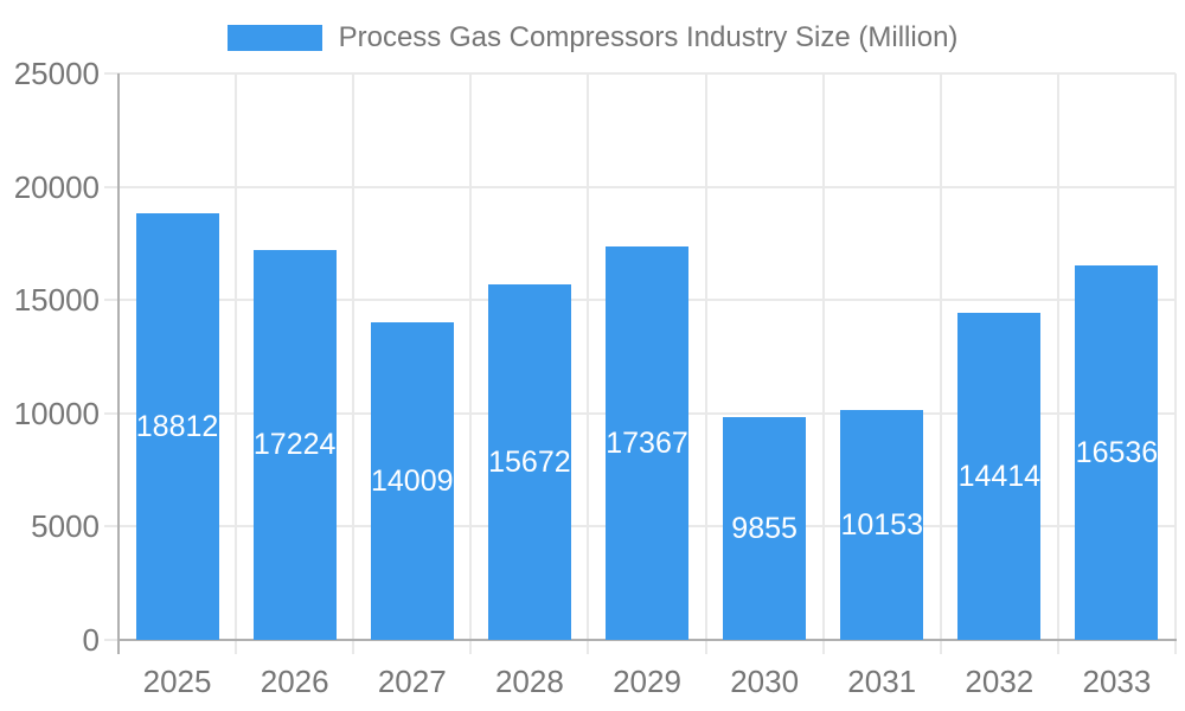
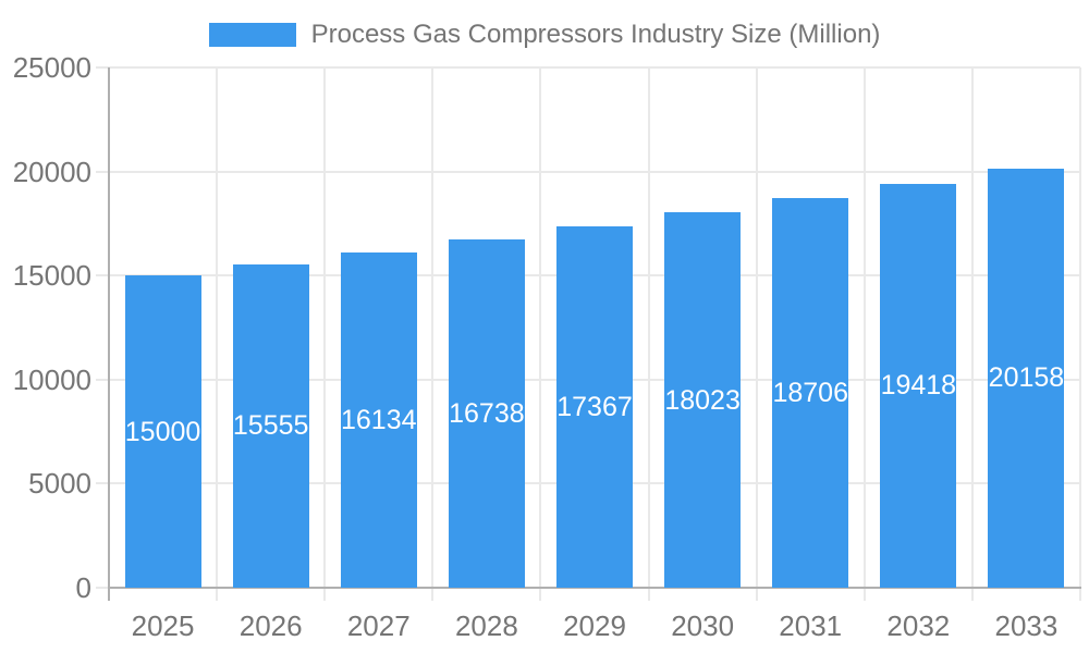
2025: 18812 -> 15000
2026: 17224 -> 15555
2027: 14009 -> 16134
2028: 15672 -> 16738
2030: 9855 -> 18023
2031: 10153 -> 18706
2032: 14414 -> 19418
2033: 16536 -> 20158
